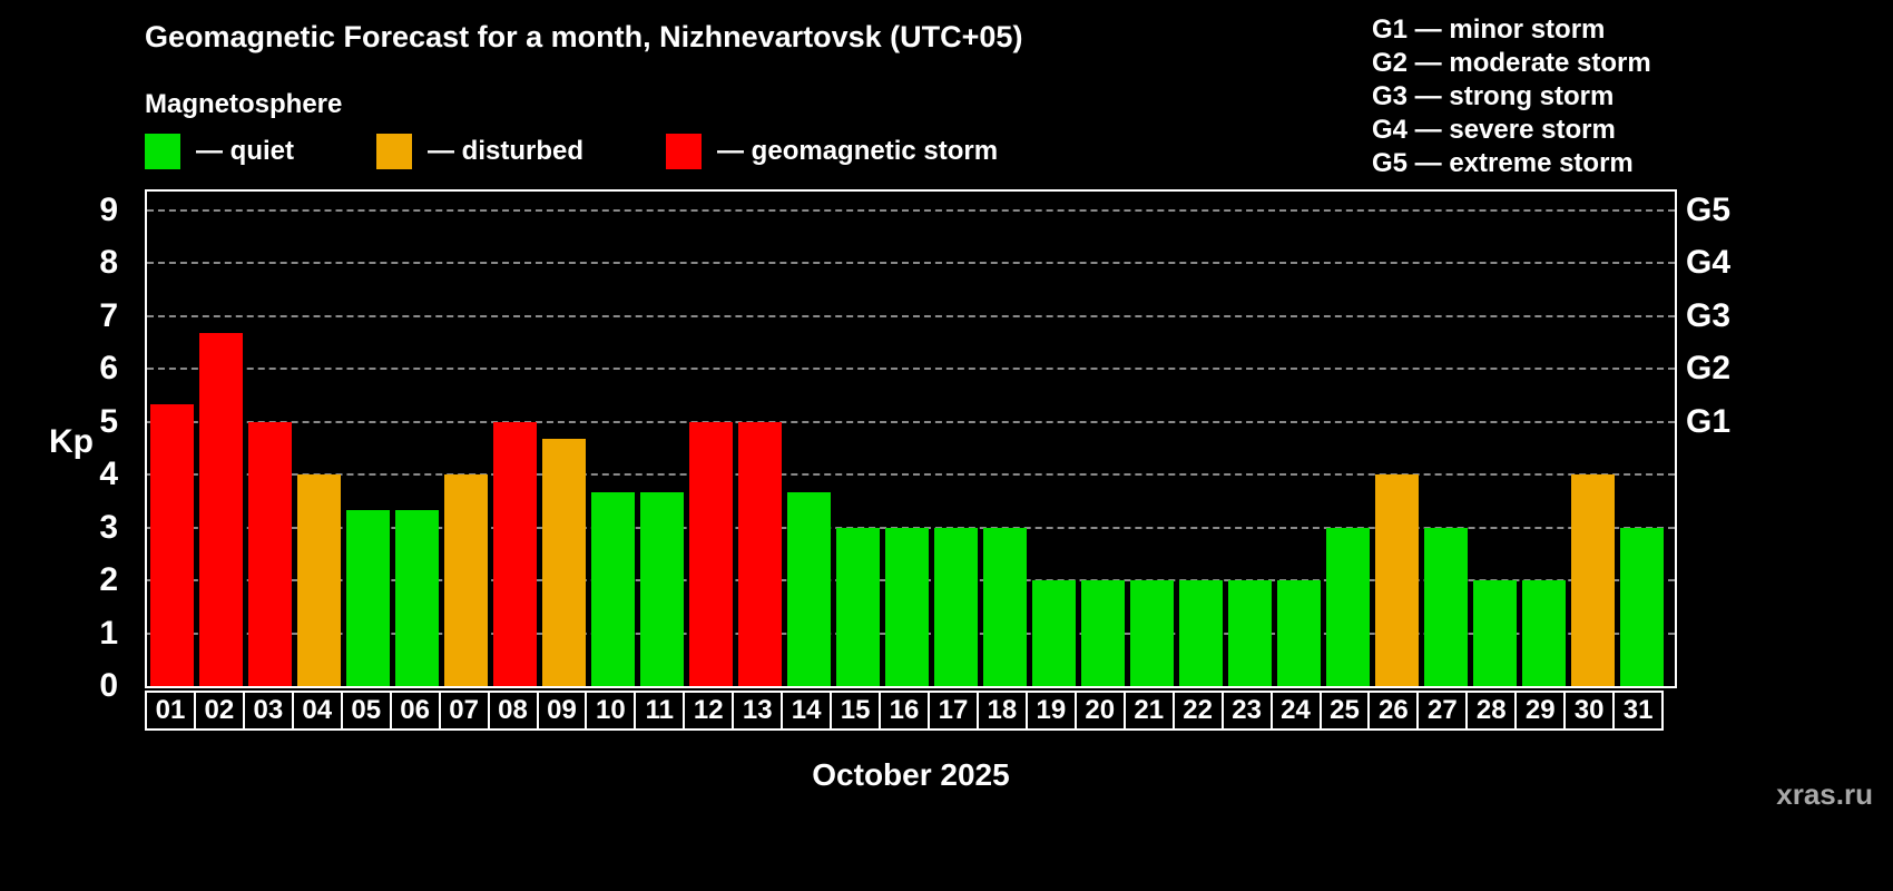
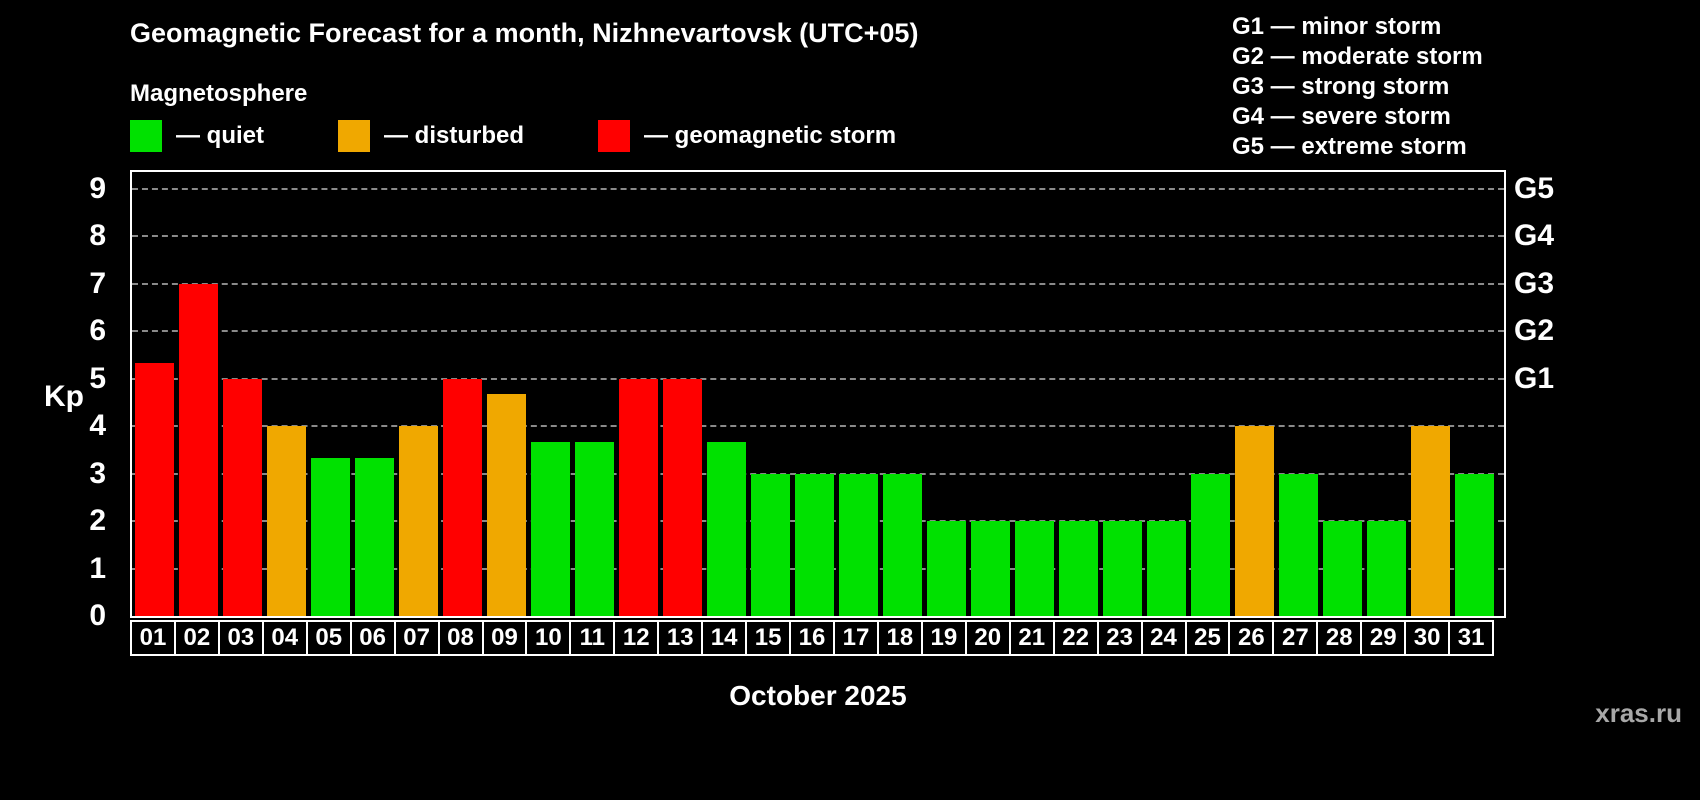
02: 6.7 -> 7.0
